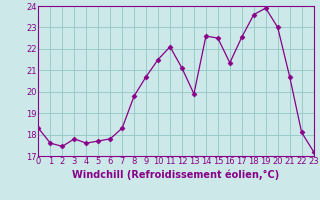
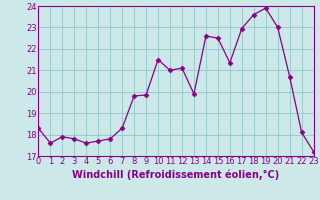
2: 17.45 -> 17.90
9: 20.70 -> 19.85
11: 22.10 -> 21.00
17: 22.55 -> 22.95
